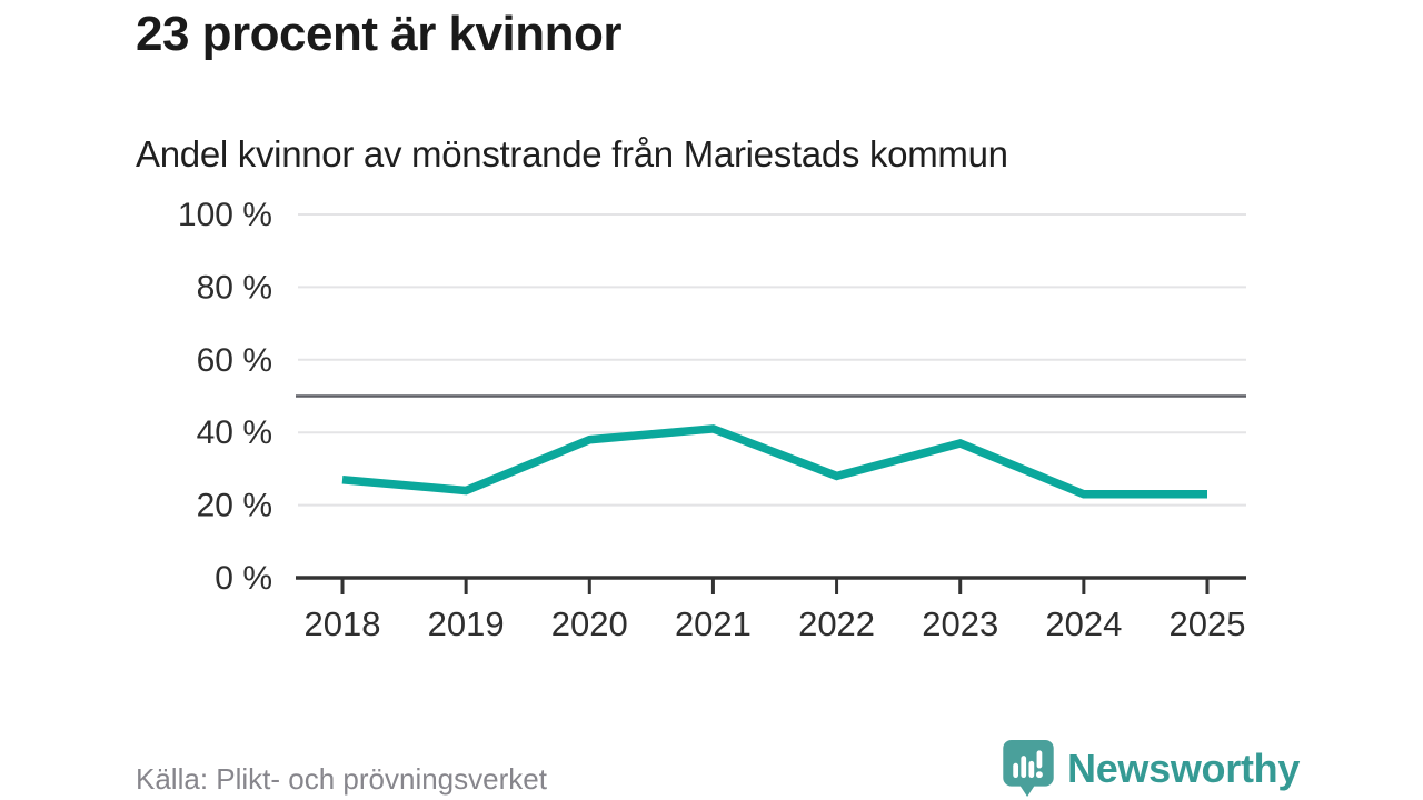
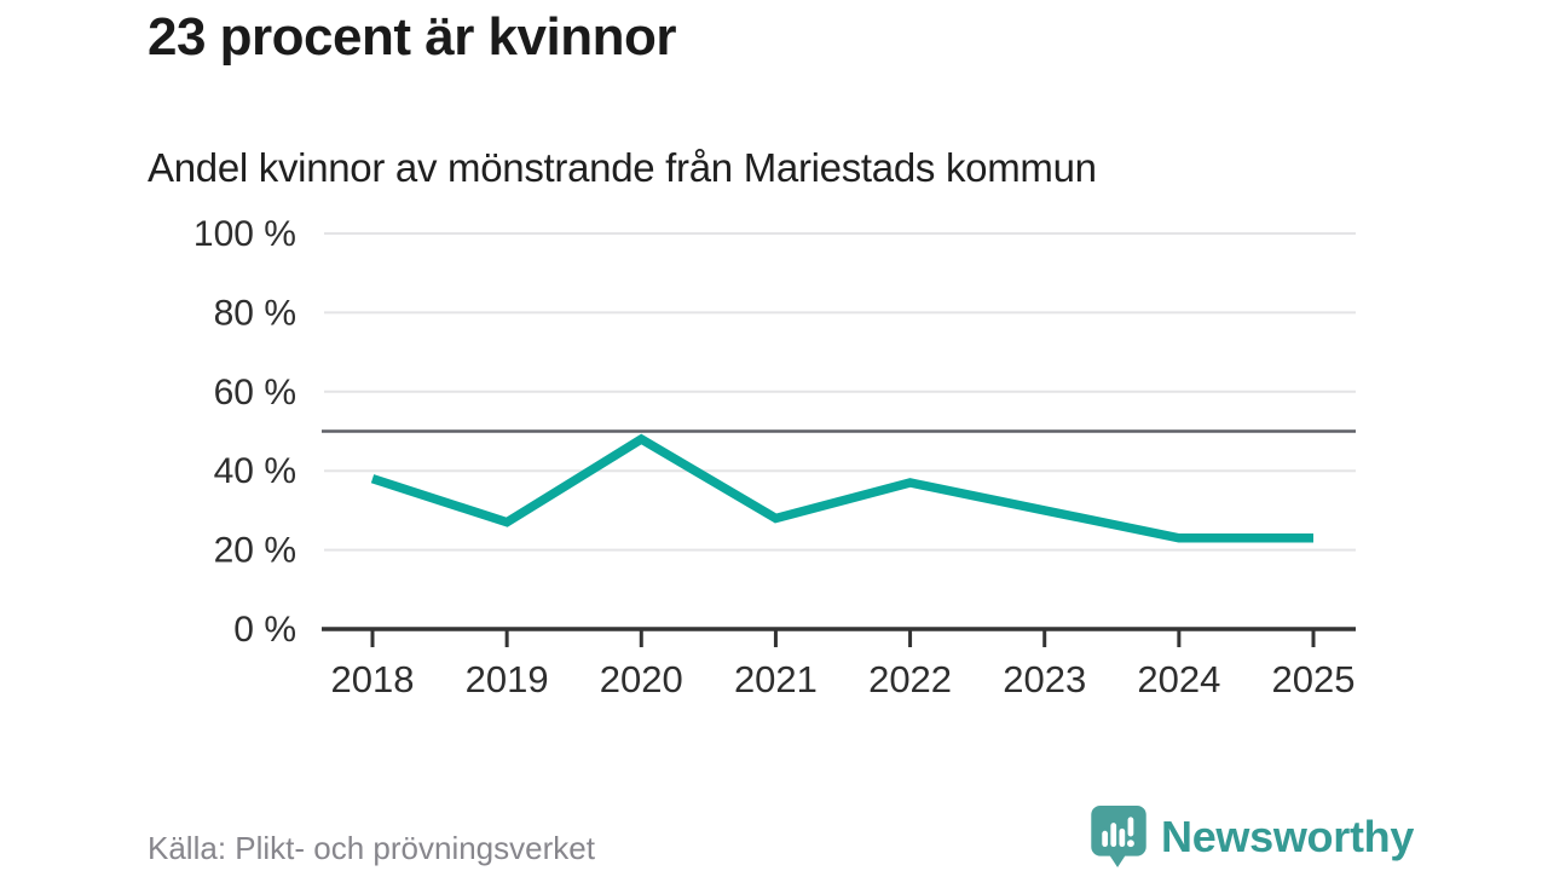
2018: 27% -> 38%
2019: 24% -> 27%
2020: 38% -> 48%
2021: 41% -> 28%
2022: 28% -> 37%
2023: 37% -> 30%
